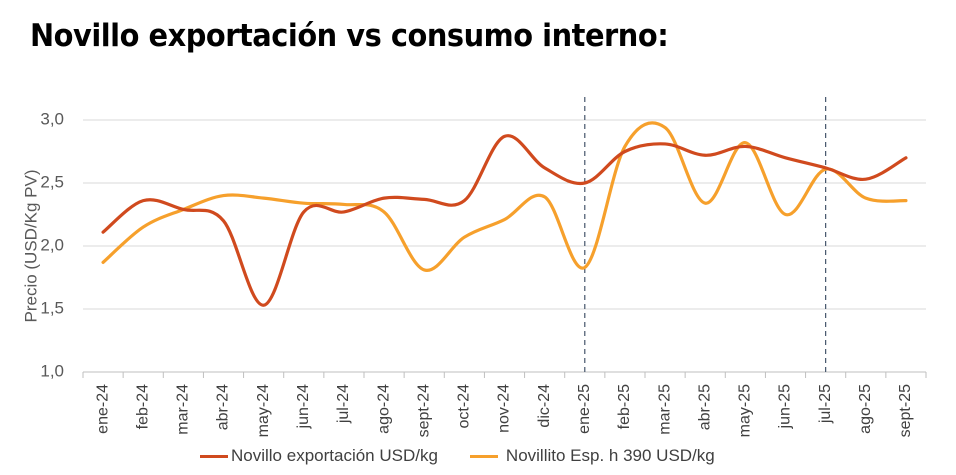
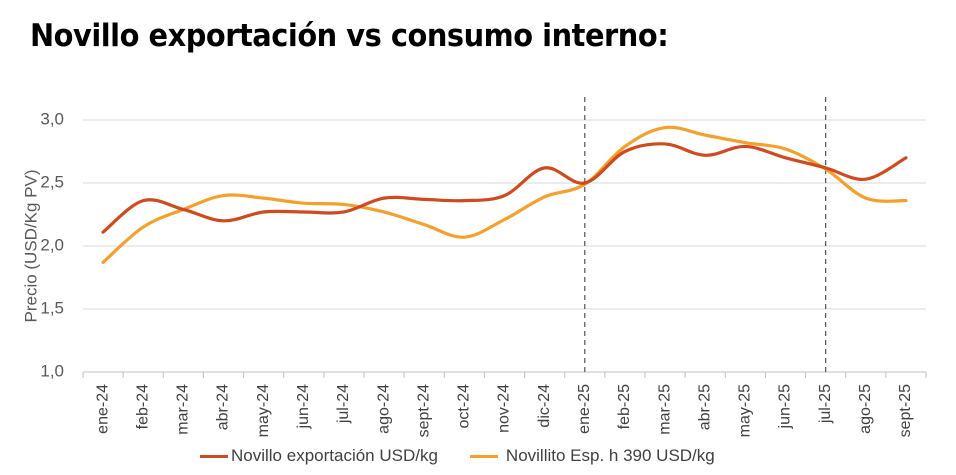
Novillo exportación USD/kg/may-24: 1,53 -> 2,27
Novillito Esp. h 390 USD/kg/sept-24: 1,81 -> 2,17
Novillo exportación USD/kg/nov-24: 2,87 -> 2,40
Novillito Esp. h 390 USD/kg/ene-25: 1,83 -> 2,49
Novillito Esp. h 390 USD/kg/abr-25: 2,34 -> 2,88
Novillito Esp. h 390 USD/kg/jun-25: 2,25 -> 2,77
